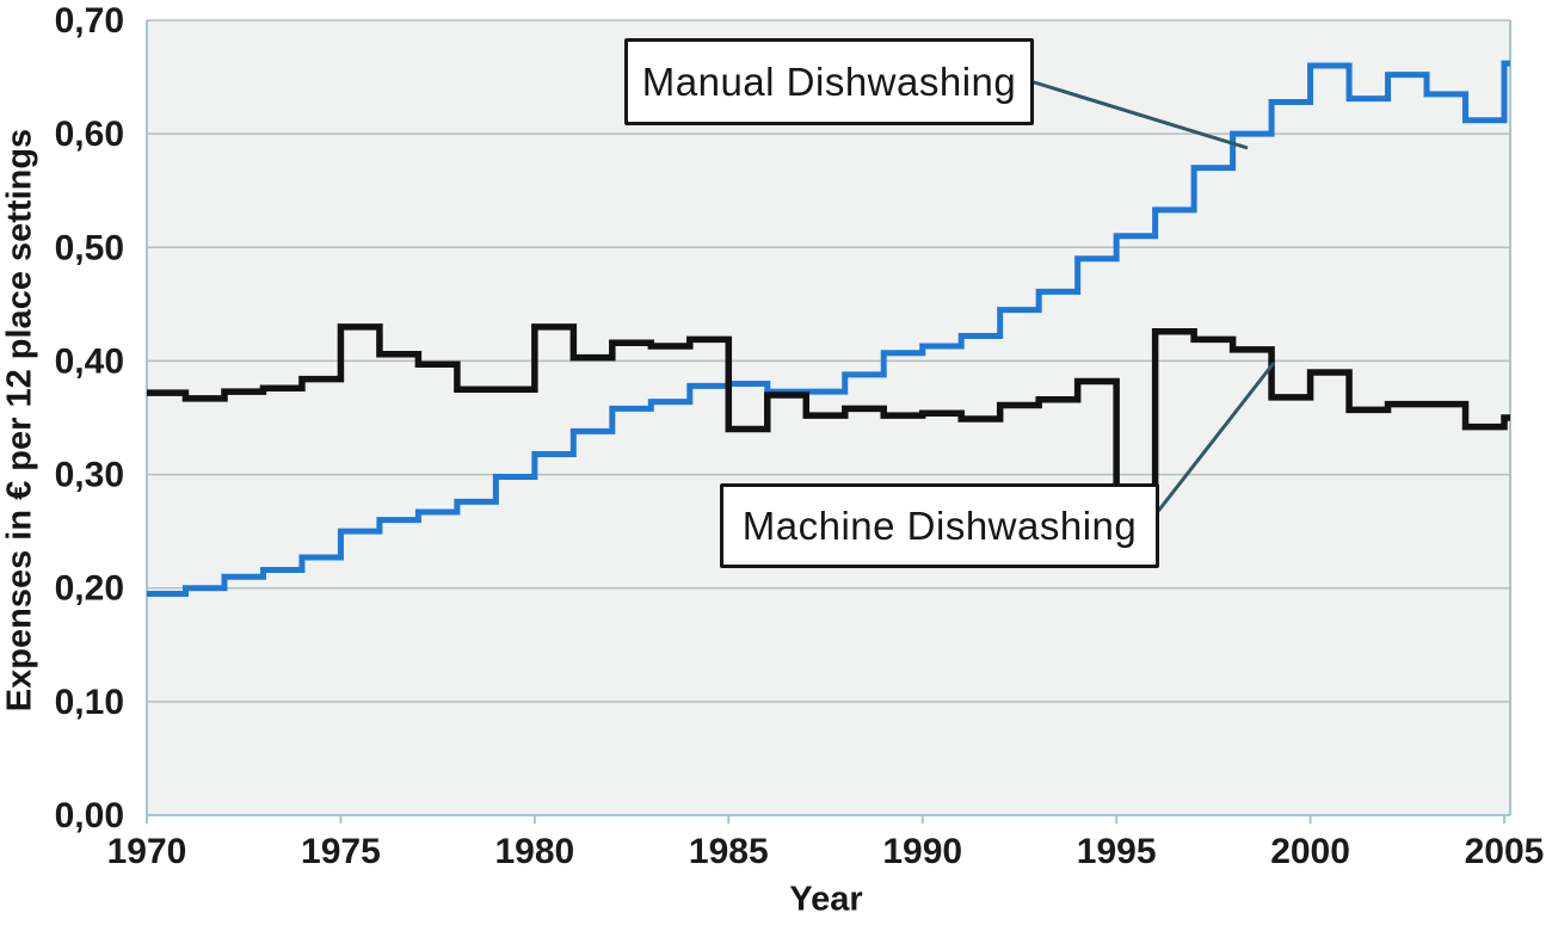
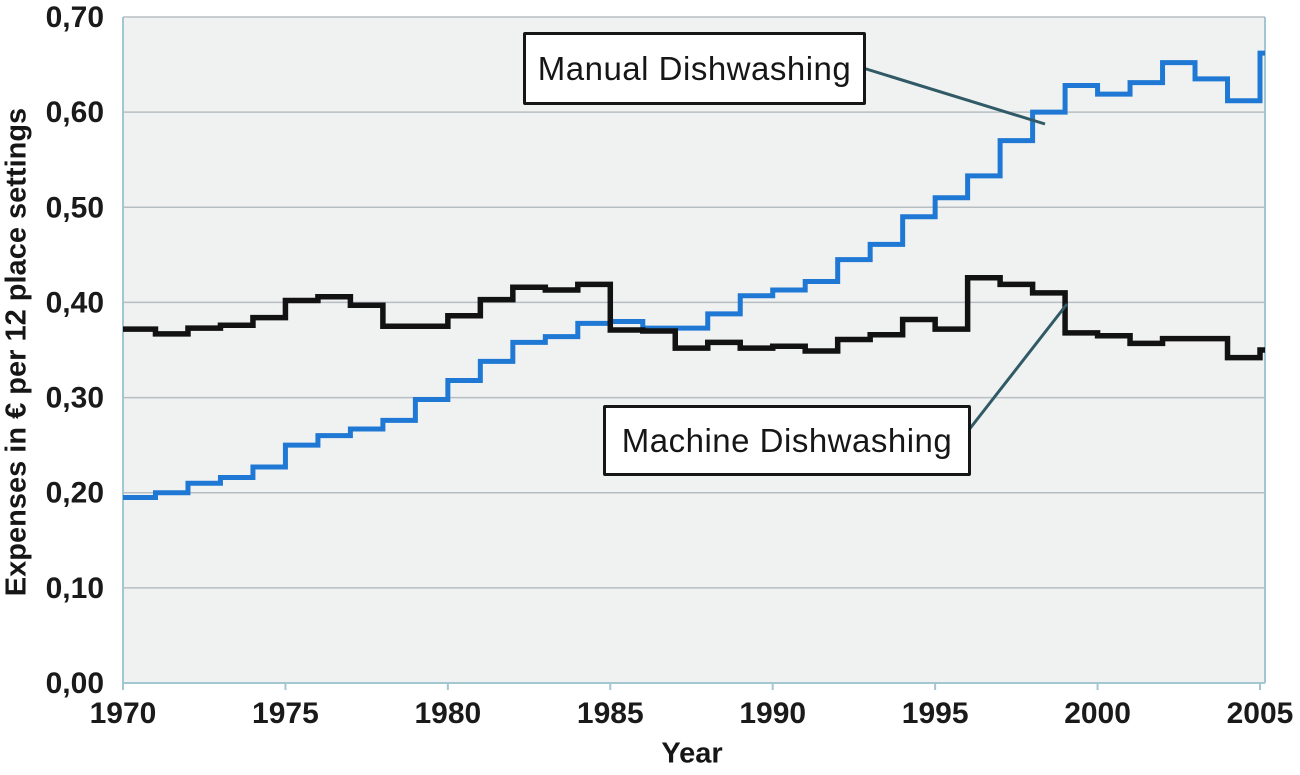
Machine Dishwashing/1975: 0,43 -> 0,40
Machine Dishwashing/1980: 0,43 -> 0,39
Machine Dishwashing/1985: 0,34 -> 0,37
Machine Dishwashing/1995: 0,25 -> 0,37
Manual Dishwashing/2000: 0,66 -> 0,62
Machine Dishwashing/2000: 0,39 -> 0,36
